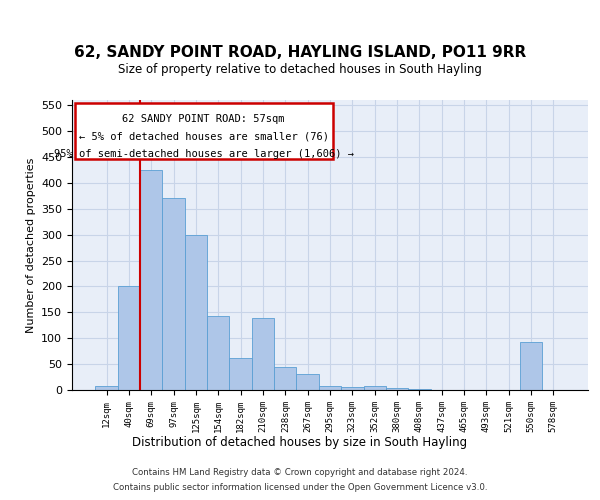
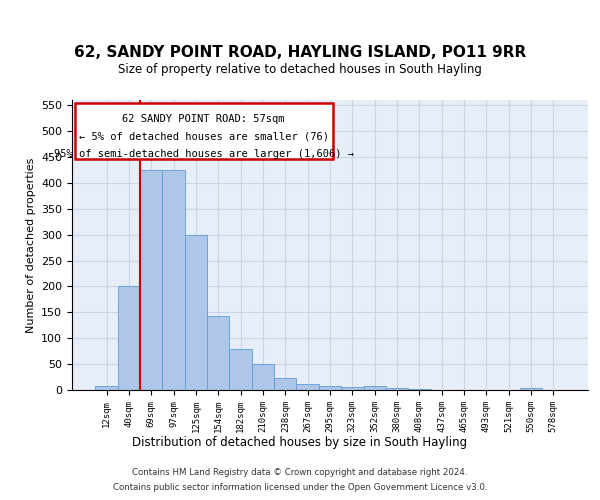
97sqm: 370 -> 425
182sqm: 62 -> 80
210sqm: 140 -> 50
238sqm: 44 -> 23
267sqm: 30 -> 12
550sqm: 92 -> 4
